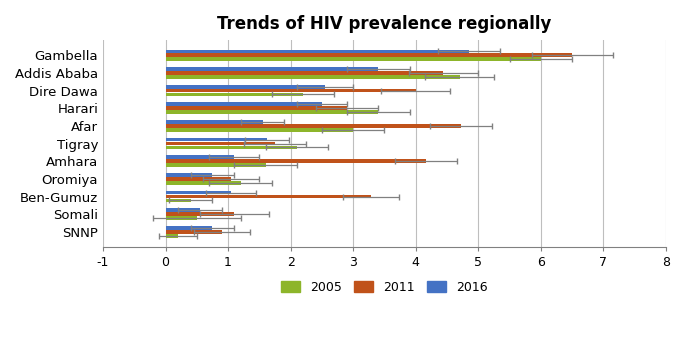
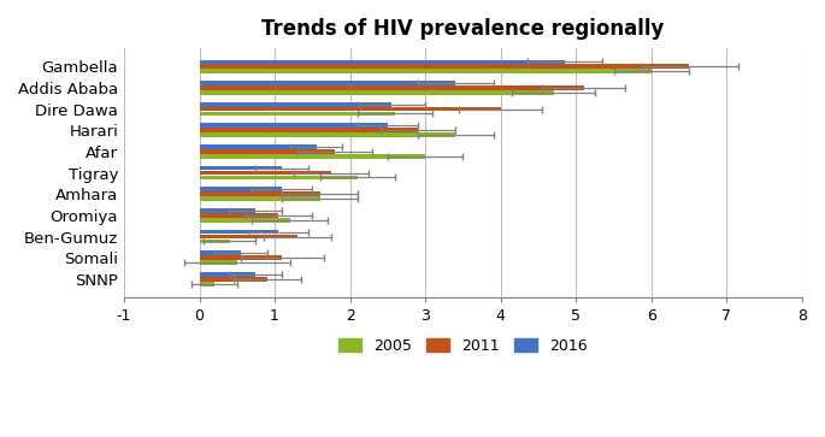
2011/Addis Ababa: 4.44 -> 5.10
2005/Dire Dawa: 2.2 -> 2.6
2011/Afar: 4.72 -> 1.80
2016/Tigray: 1.62 -> 1.10
2011/Amhara: 4.16 -> 1.60
2011/Ben-Gumuz: 3.28 -> 1.30
